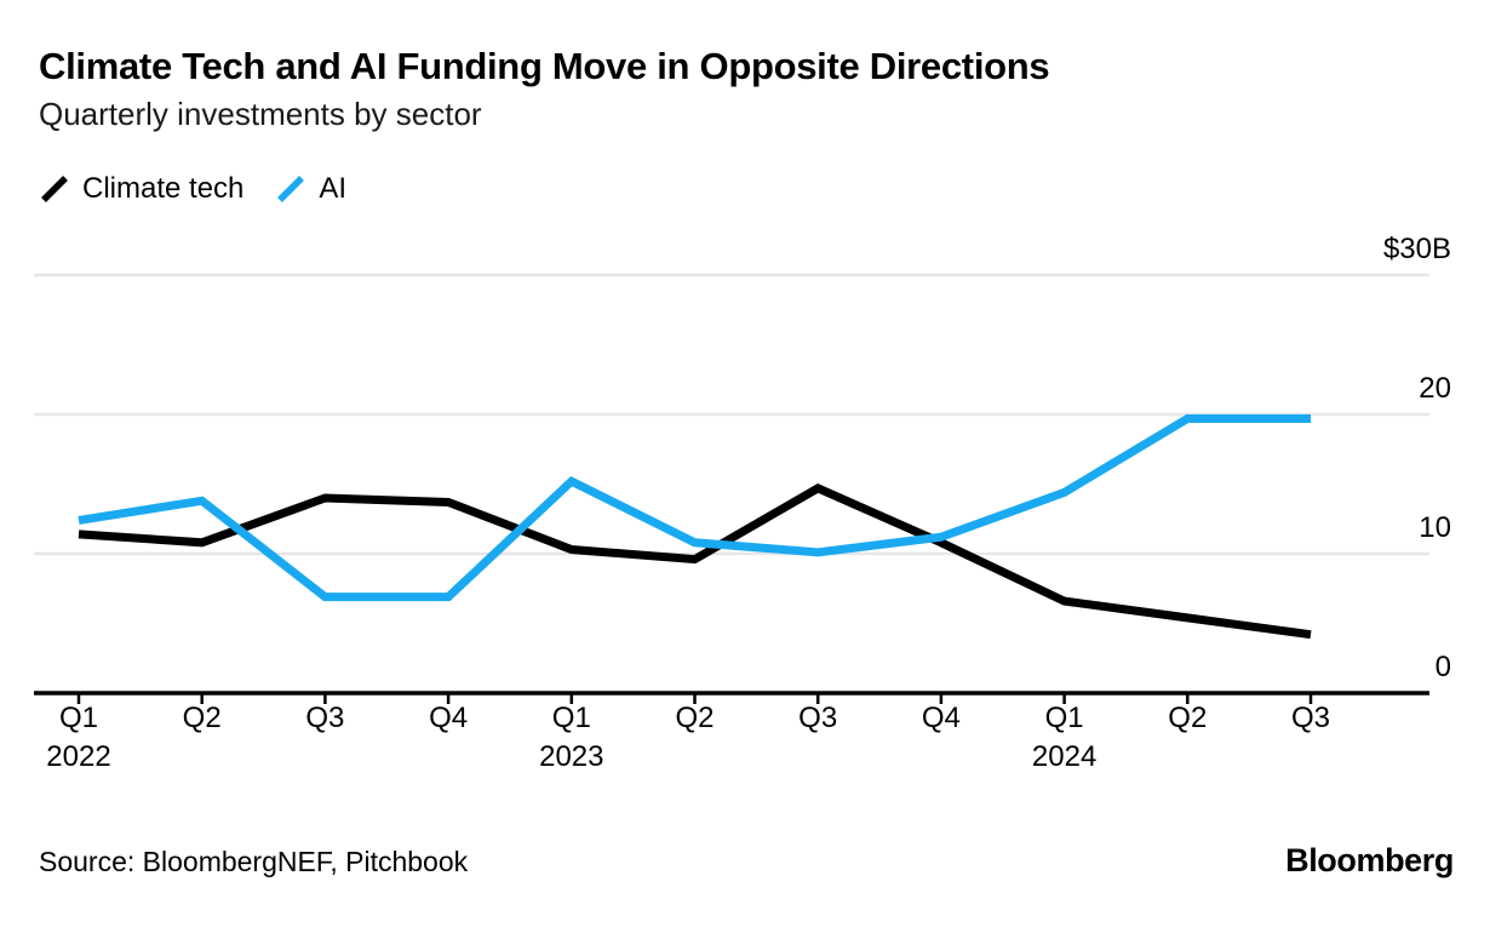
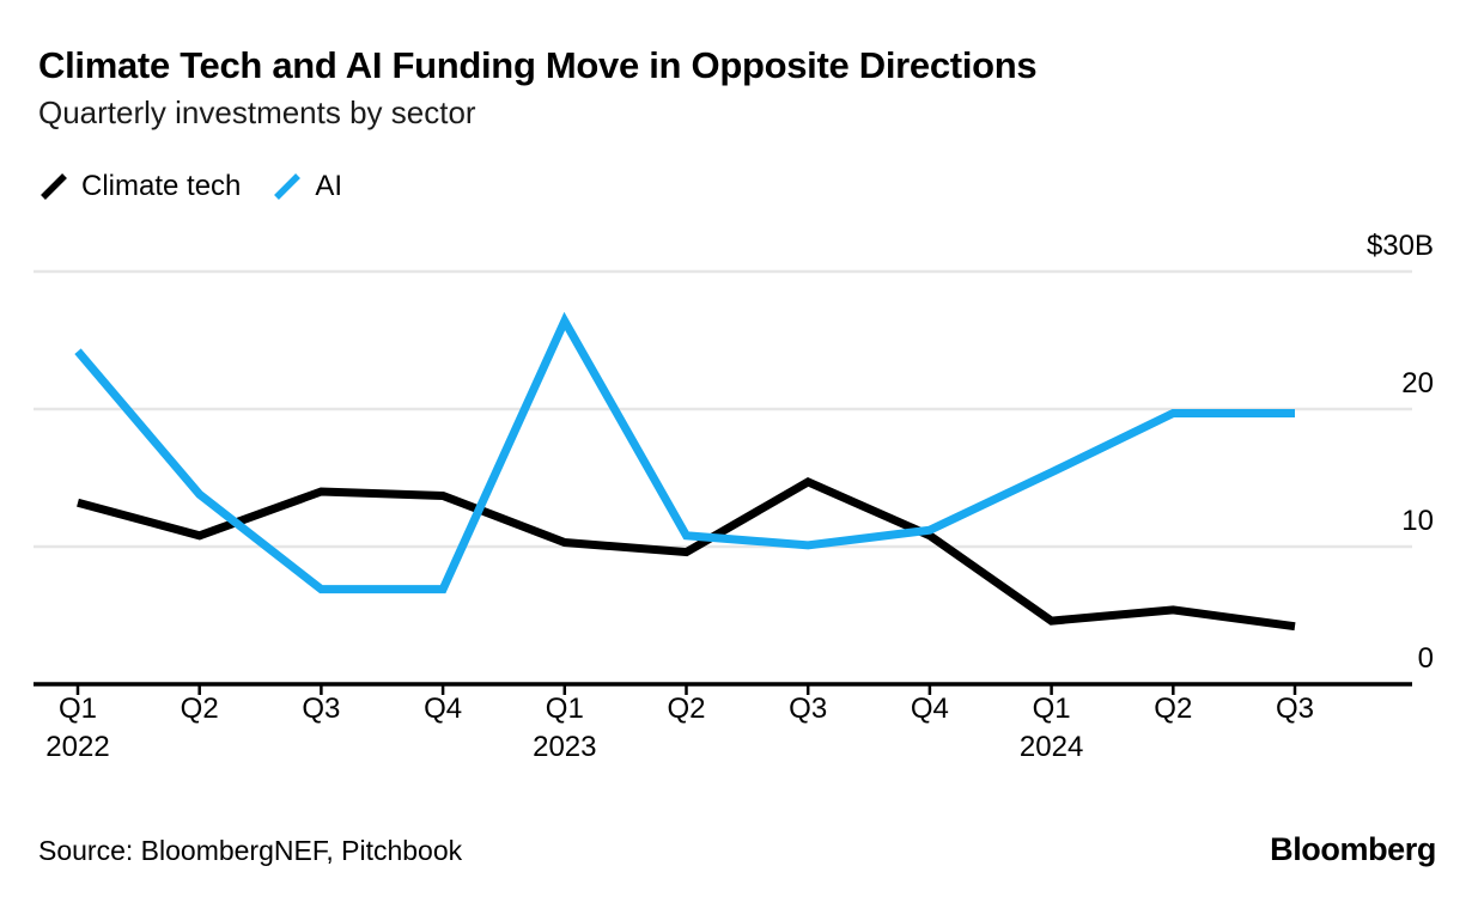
Climate tech/Q1 2022: $11.4B -> $13.2B
AI/Q1 2022: $12.4B -> $24.2B
AI/Q1 2023: $15.2B -> $26.4B
Climate tech/Q1 2024: $6.6B -> $4.6B
AI/Q1 2024: $14.4B -> $15.4B
